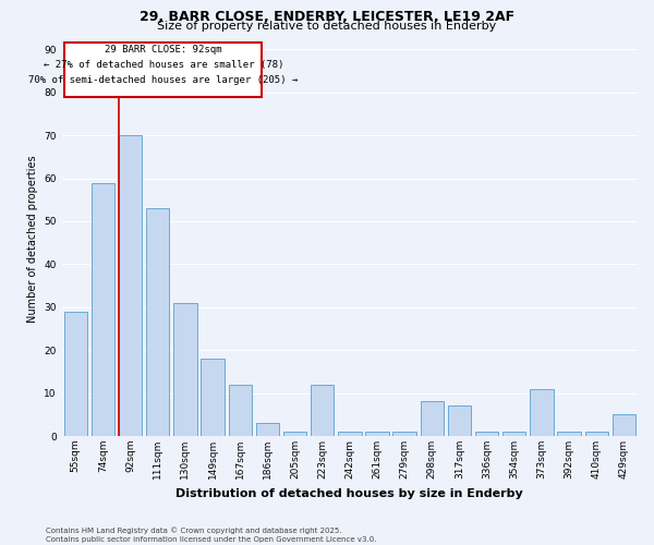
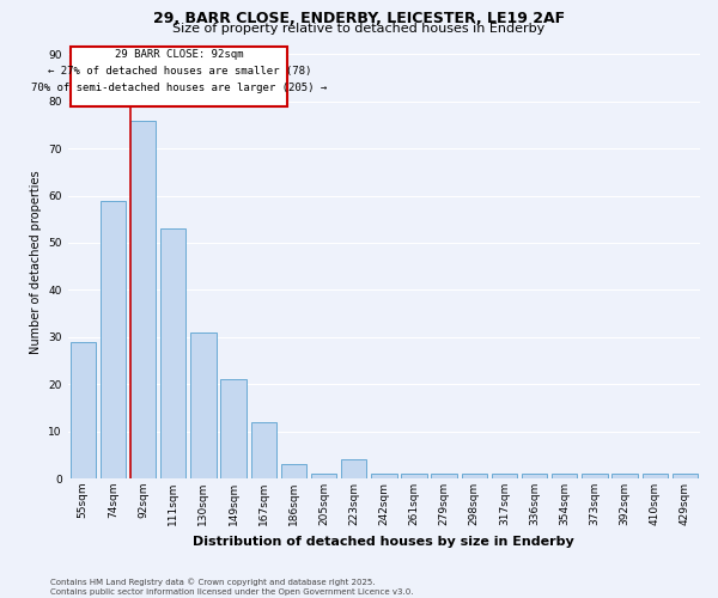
92sqm: 70 -> 76
149sqm: 18 -> 21
223sqm: 12 -> 4
298sqm: 8 -> 1
317sqm: 7 -> 1
373sqm: 11 -> 1
429sqm: 5 -> 1
